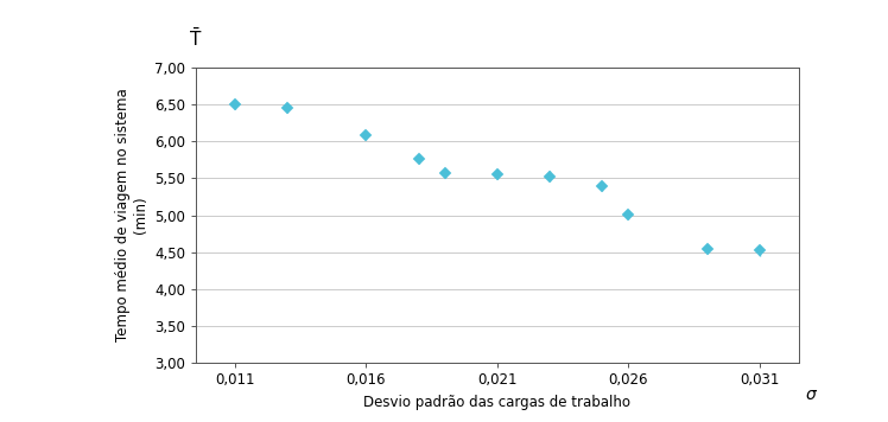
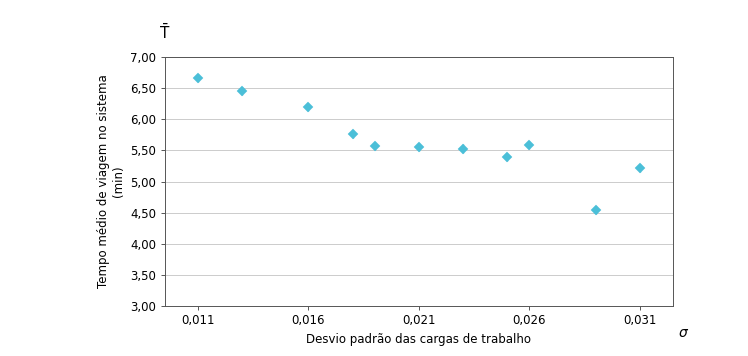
0,011: 6,50 -> 6,66
0,016: 6,08 -> 6,20
0,026: 5,01 -> 5,58
0,031: 4,52 -> 5,22
